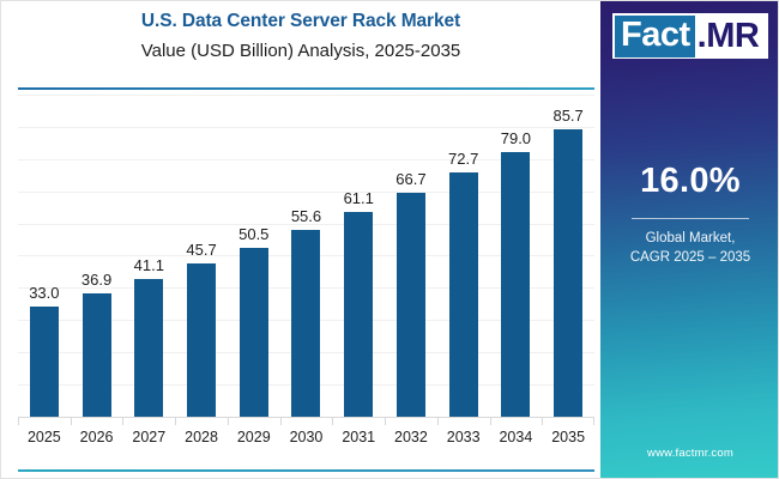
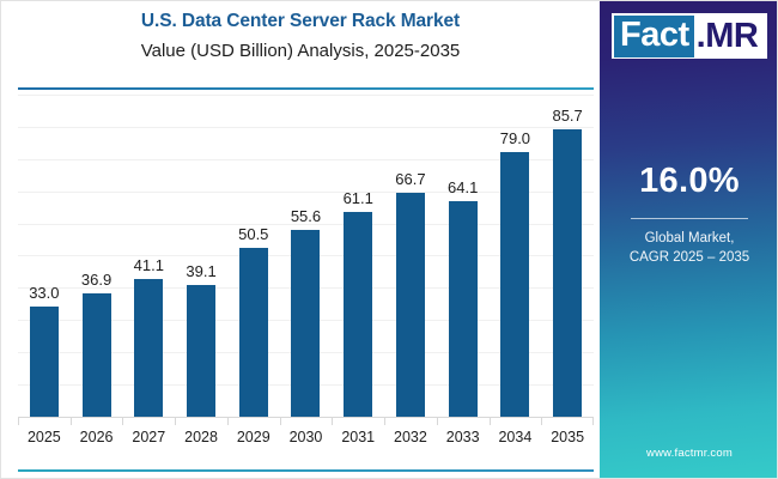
2028: 45.7 -> 39.1
2033: 72.7 -> 64.1
